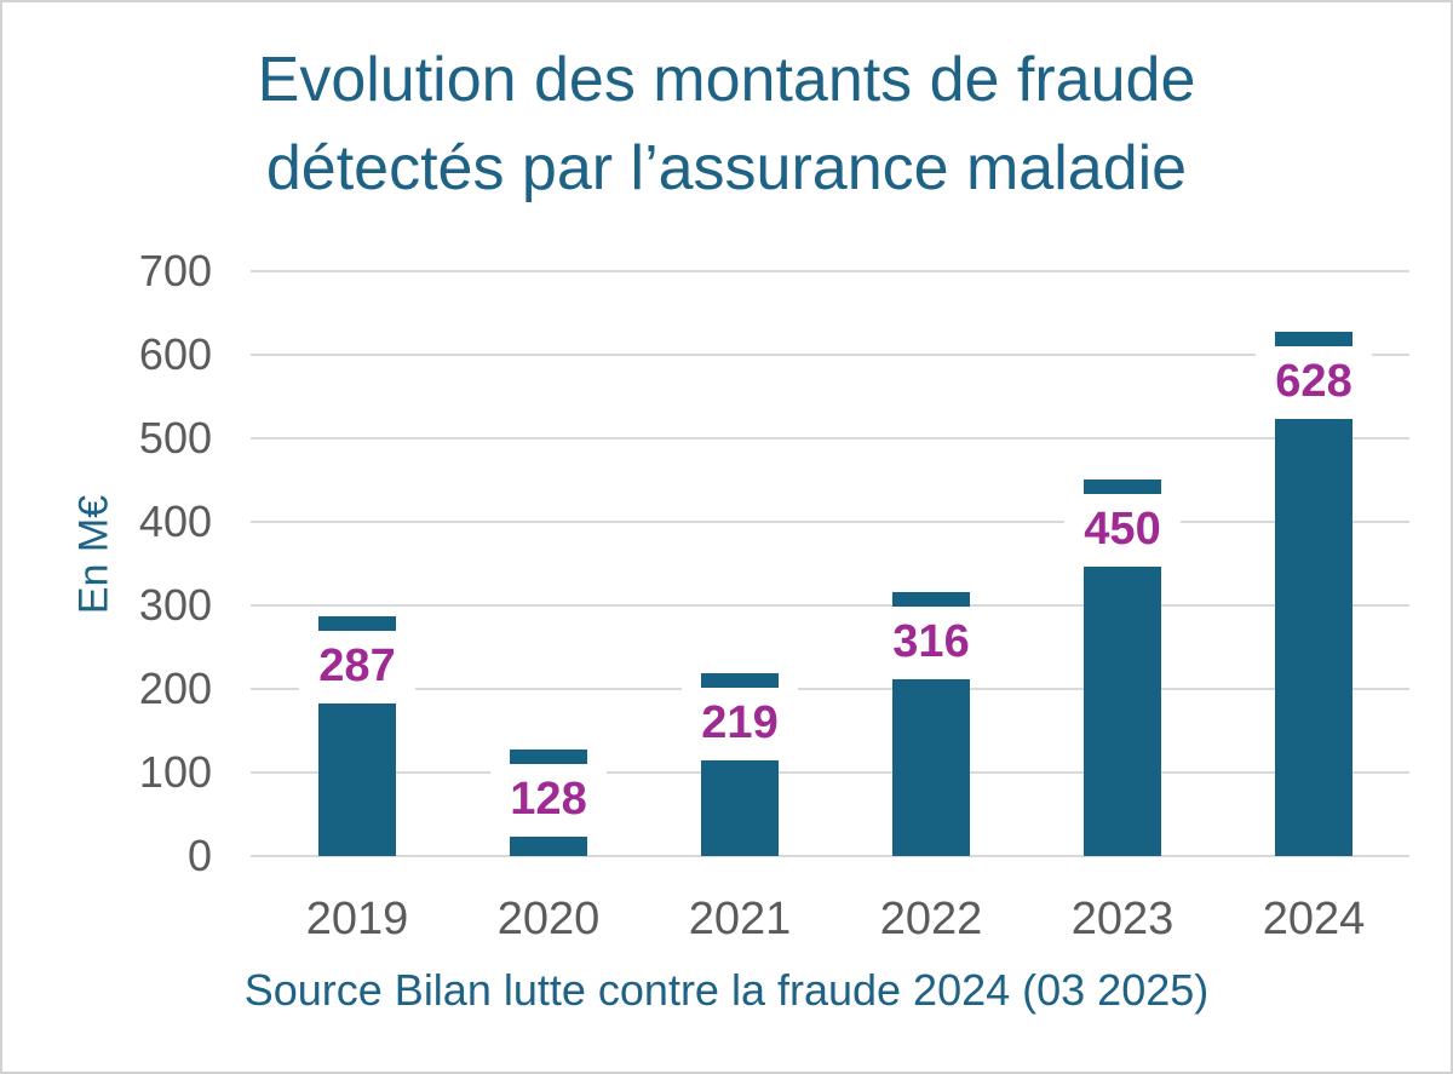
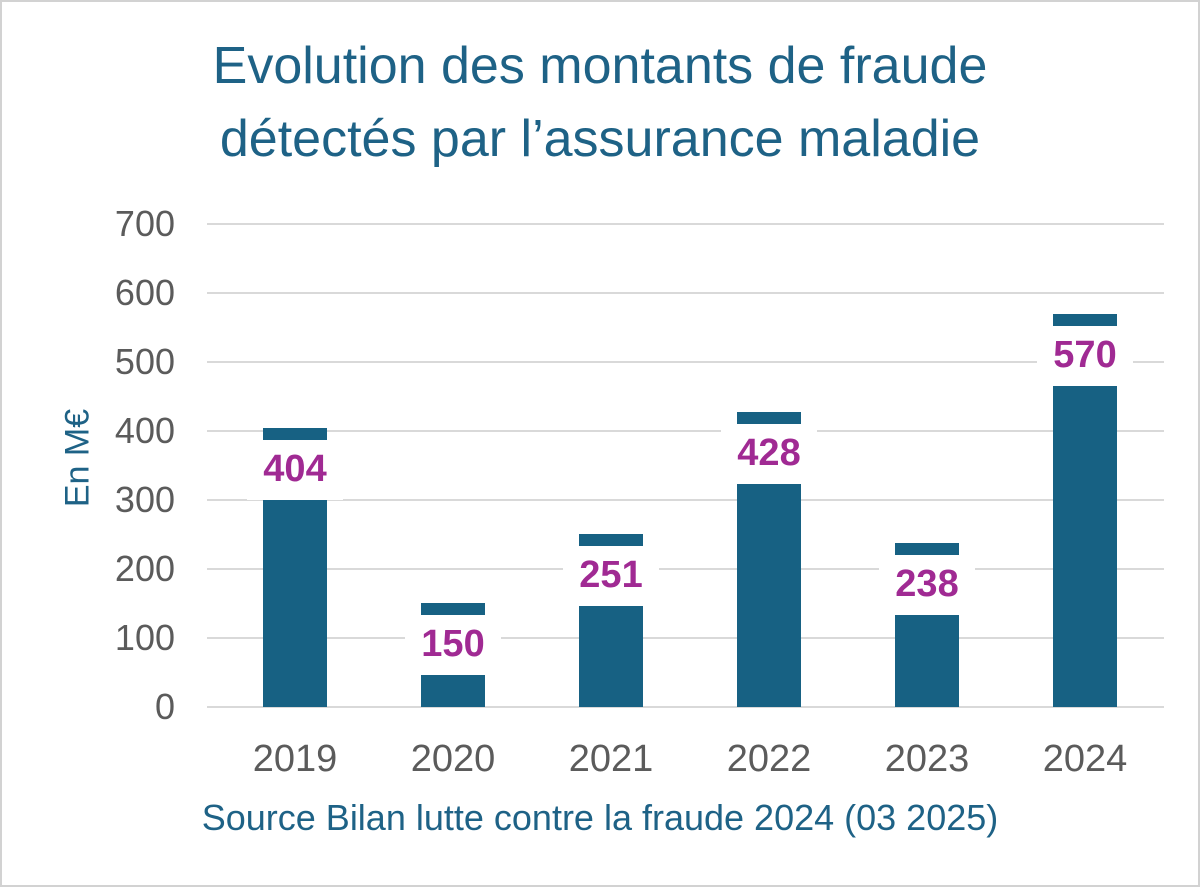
2019: 287 -> 404
2020: 128 -> 150
2021: 219 -> 251
2022: 316 -> 428
2023: 450 -> 238
2024: 628 -> 570
